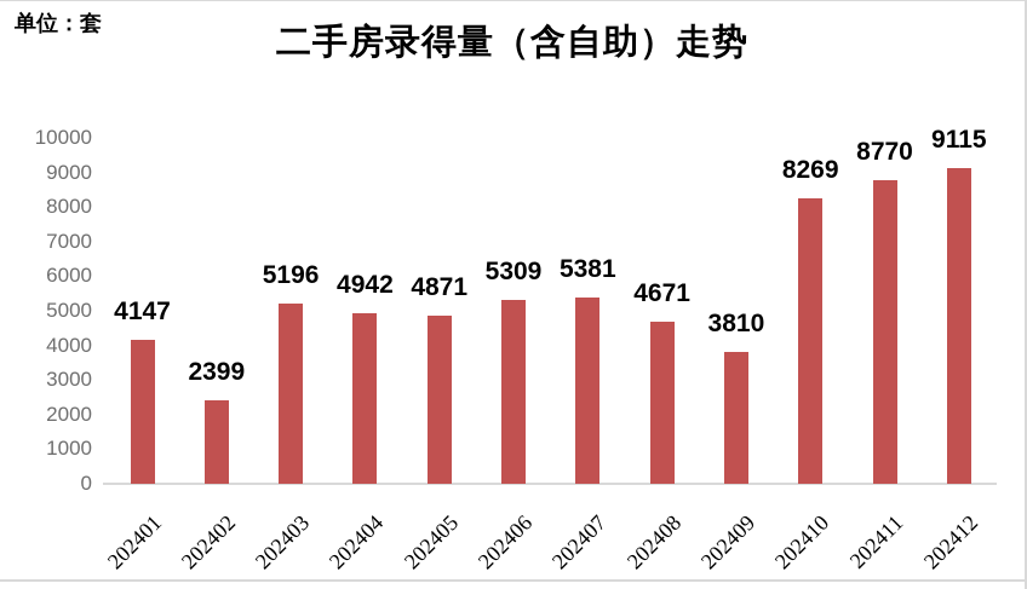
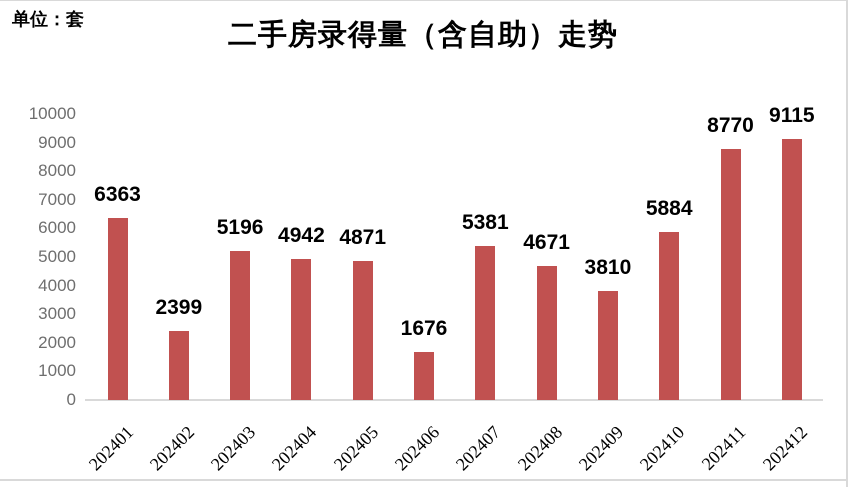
202401: 4147 -> 6363
202406: 5309 -> 1676
202410: 8269 -> 5884
